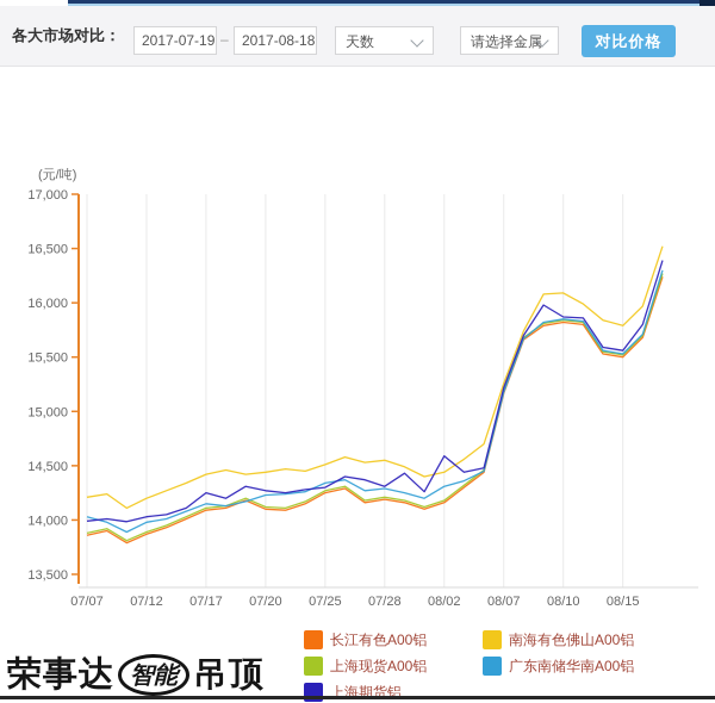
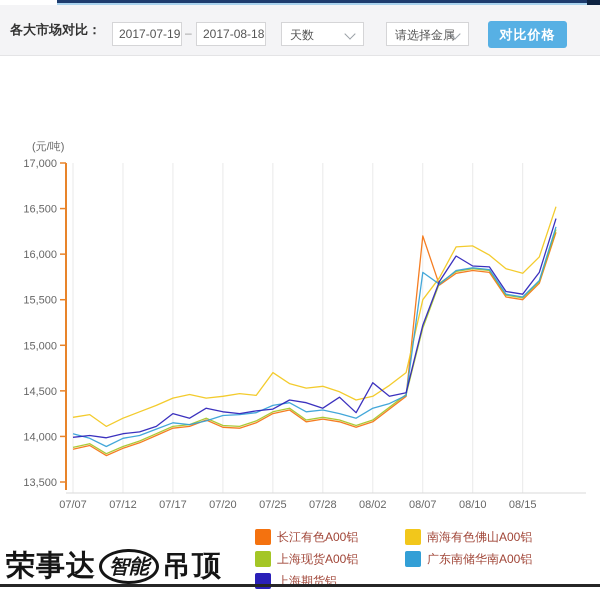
南海有色佛山A00铝/07/25: 14500 -> 14700
长江有色A00铝/08/07: 15200 -> 16200
南海有色佛山A00铝/08/07: 15300 -> 15500
广东南储华南A00铝/08/07: 15200 -> 15800
